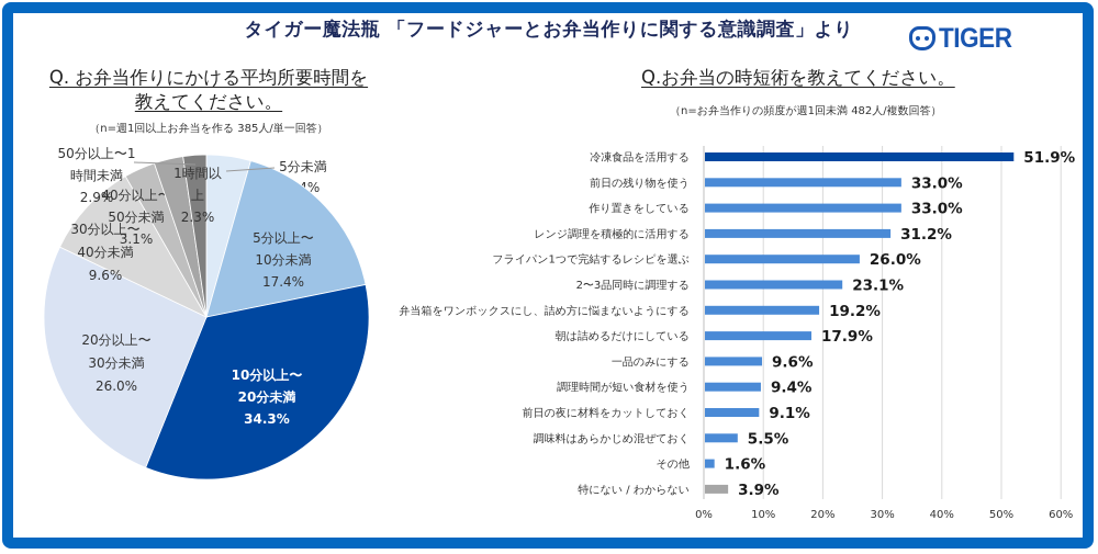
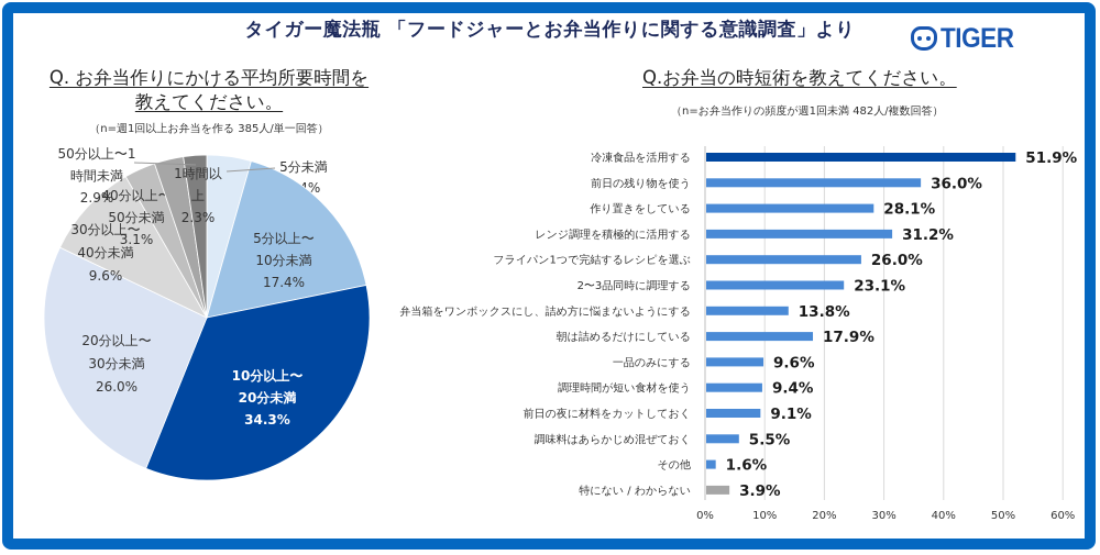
Q.お弁当の時短術を教えてください。/前日の残り物を使う: 33.0% -> 36.0%
Q.お弁当の時短術を教えてください。/作り置きをしている: 33.0% -> 28.1%
Q.お弁当の時短術を教えてください。/弁当箱をワンボックスにし、詰め方に悩まないようにする: 19.2% -> 13.8%
